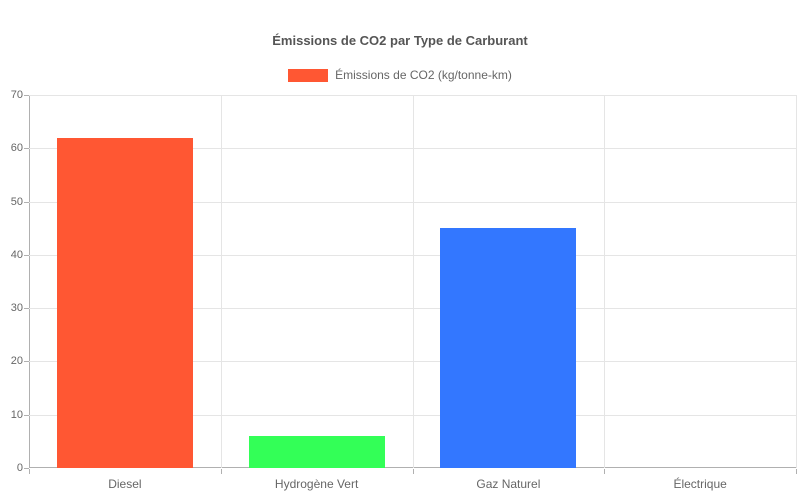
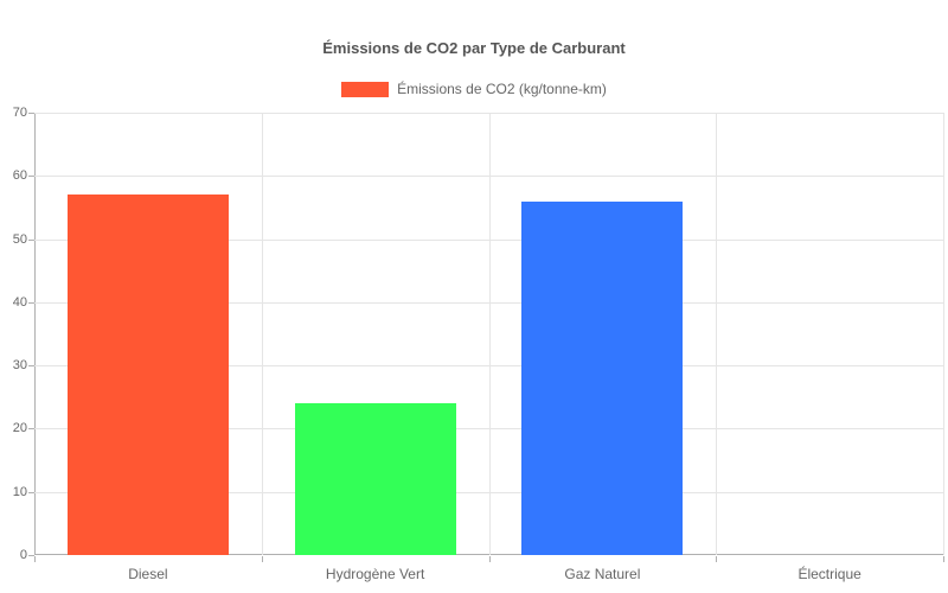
Diesel: 62 -> 57
Hydrogène Vert: 6 -> 24
Gaz Naturel: 45 -> 56
